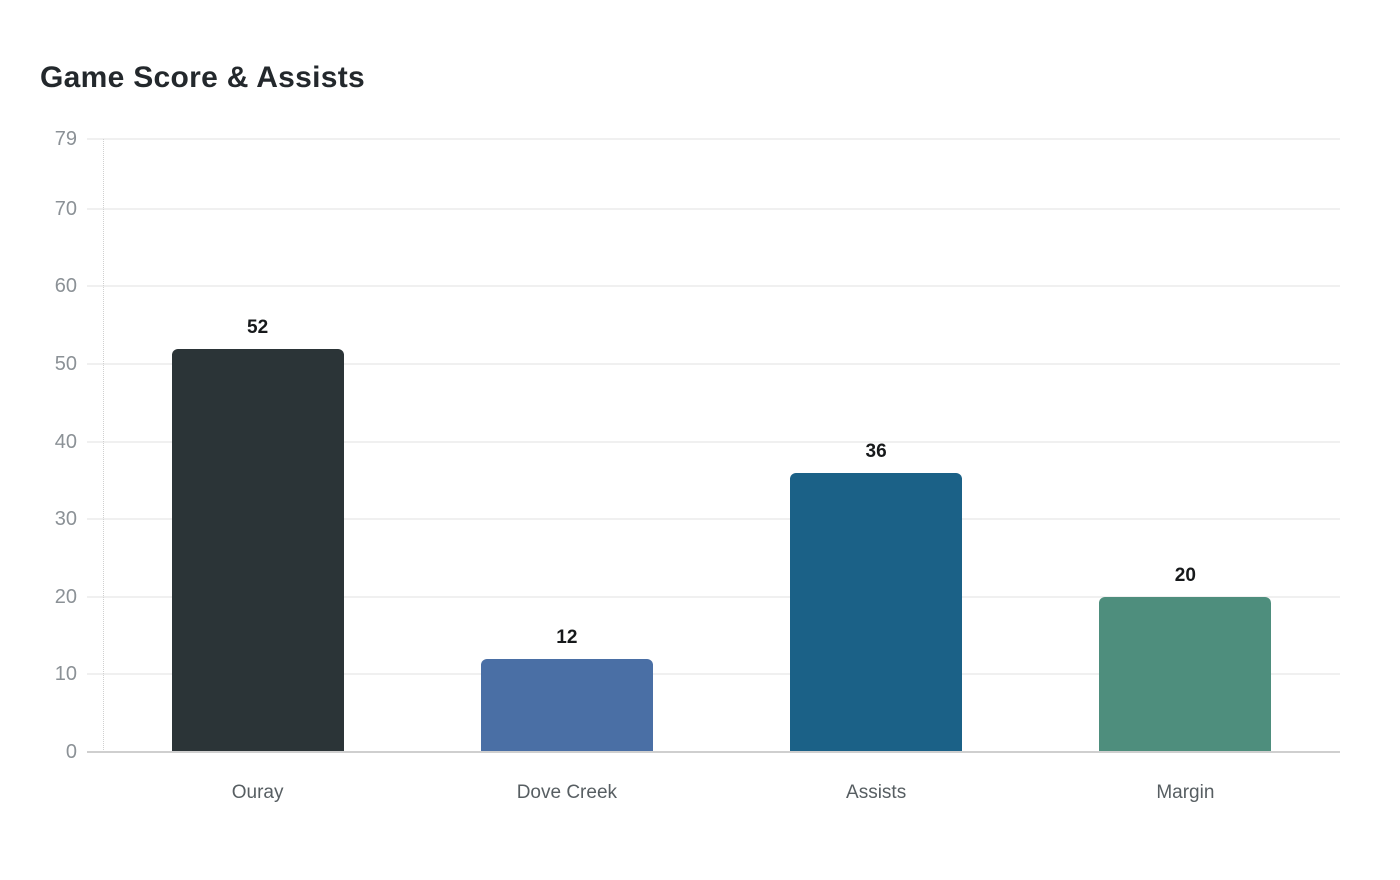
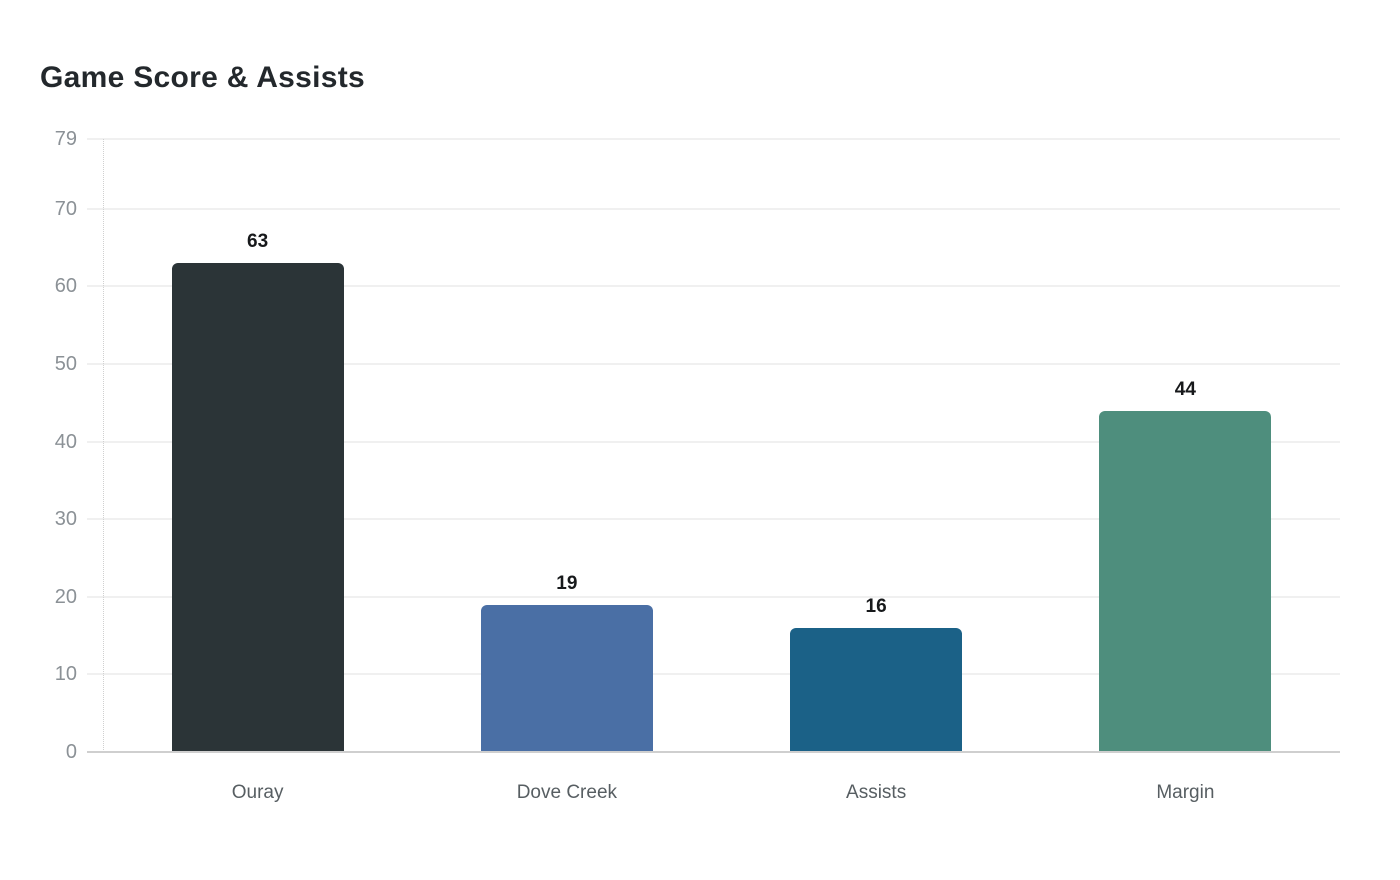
Ouray: 52 -> 63
Dove Creek: 12 -> 19
Assists: 36 -> 16
Margin: 20 -> 44
